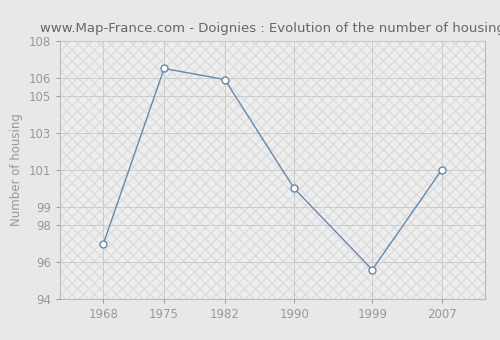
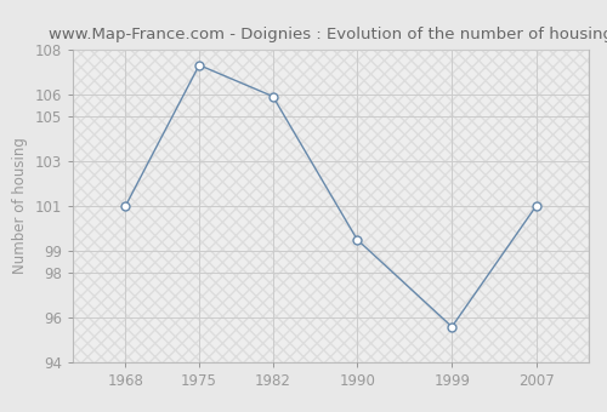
1968: 97.0 -> 101.0
1975: 106.5 -> 107.3
1990: 100.0 -> 99.5
